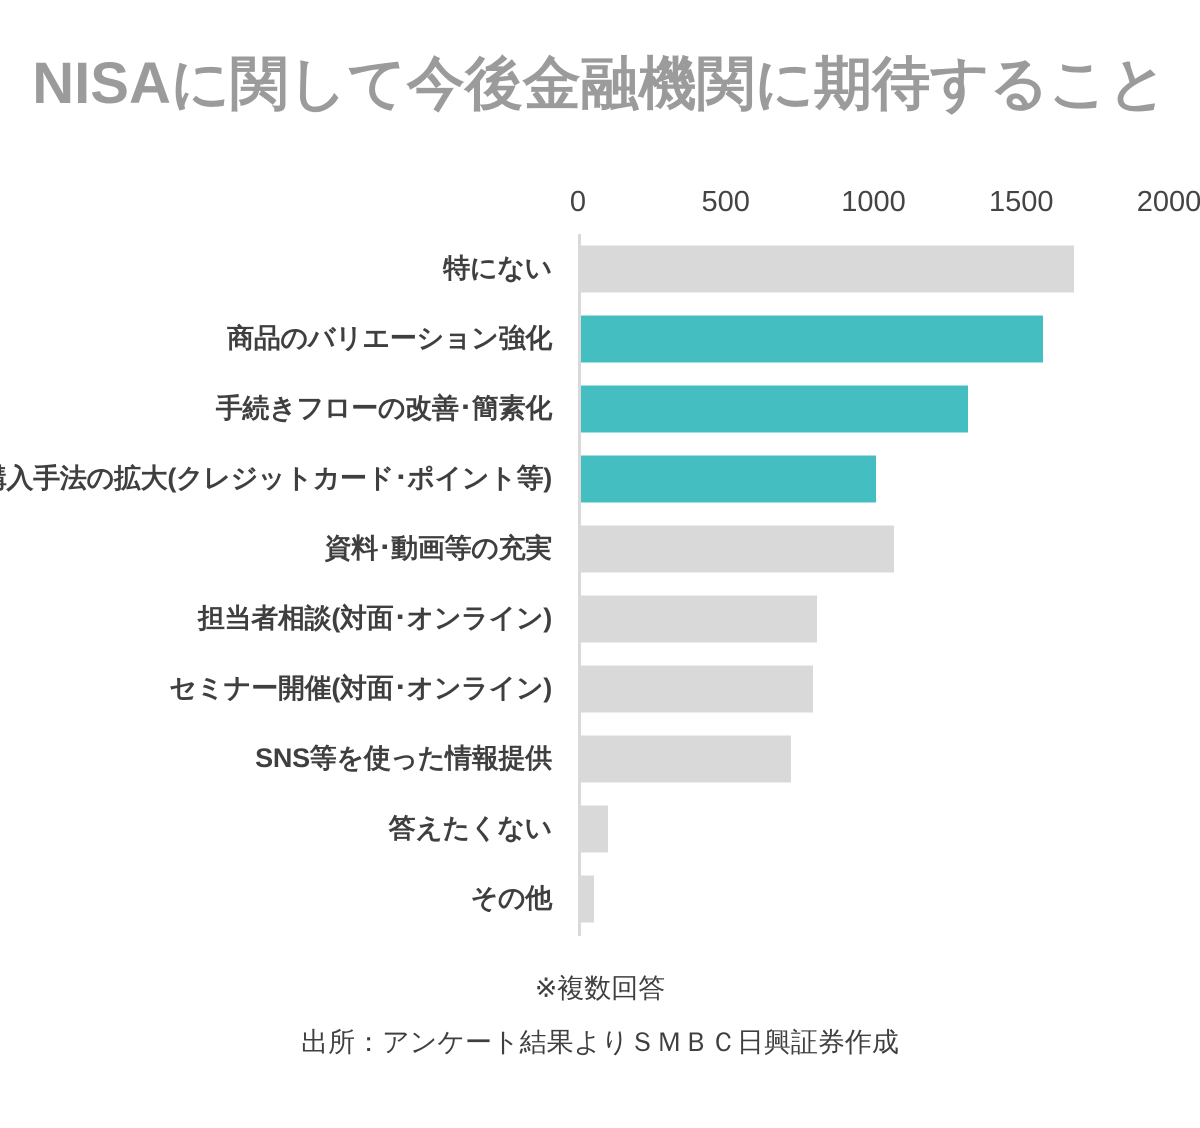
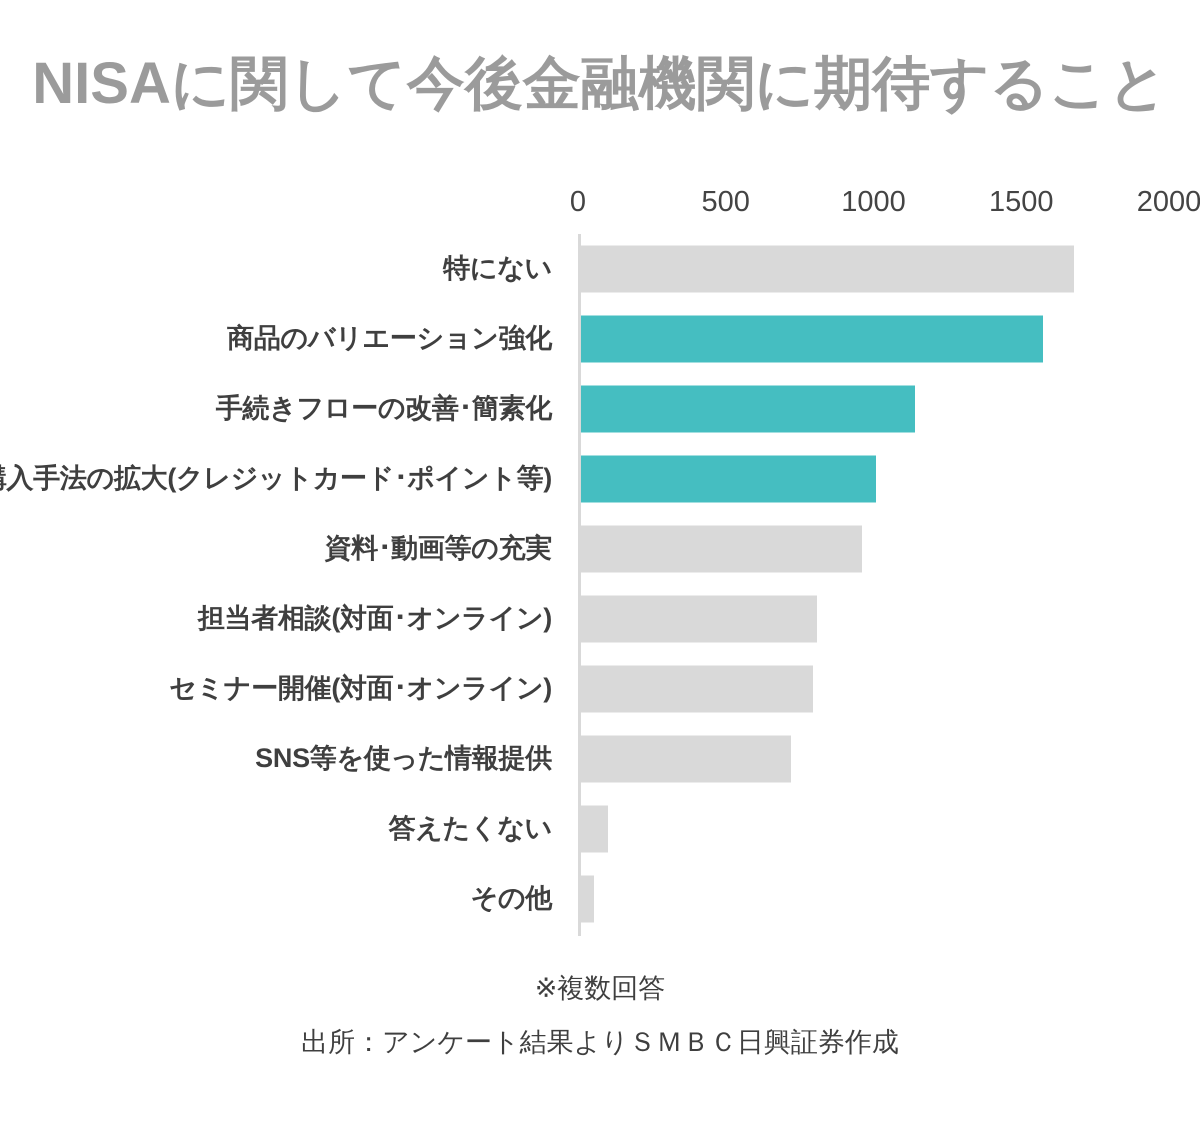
手続きフローの改善･簡素化: 1310 -> 1130
資料･動画等の充実: 1060 -> 950
